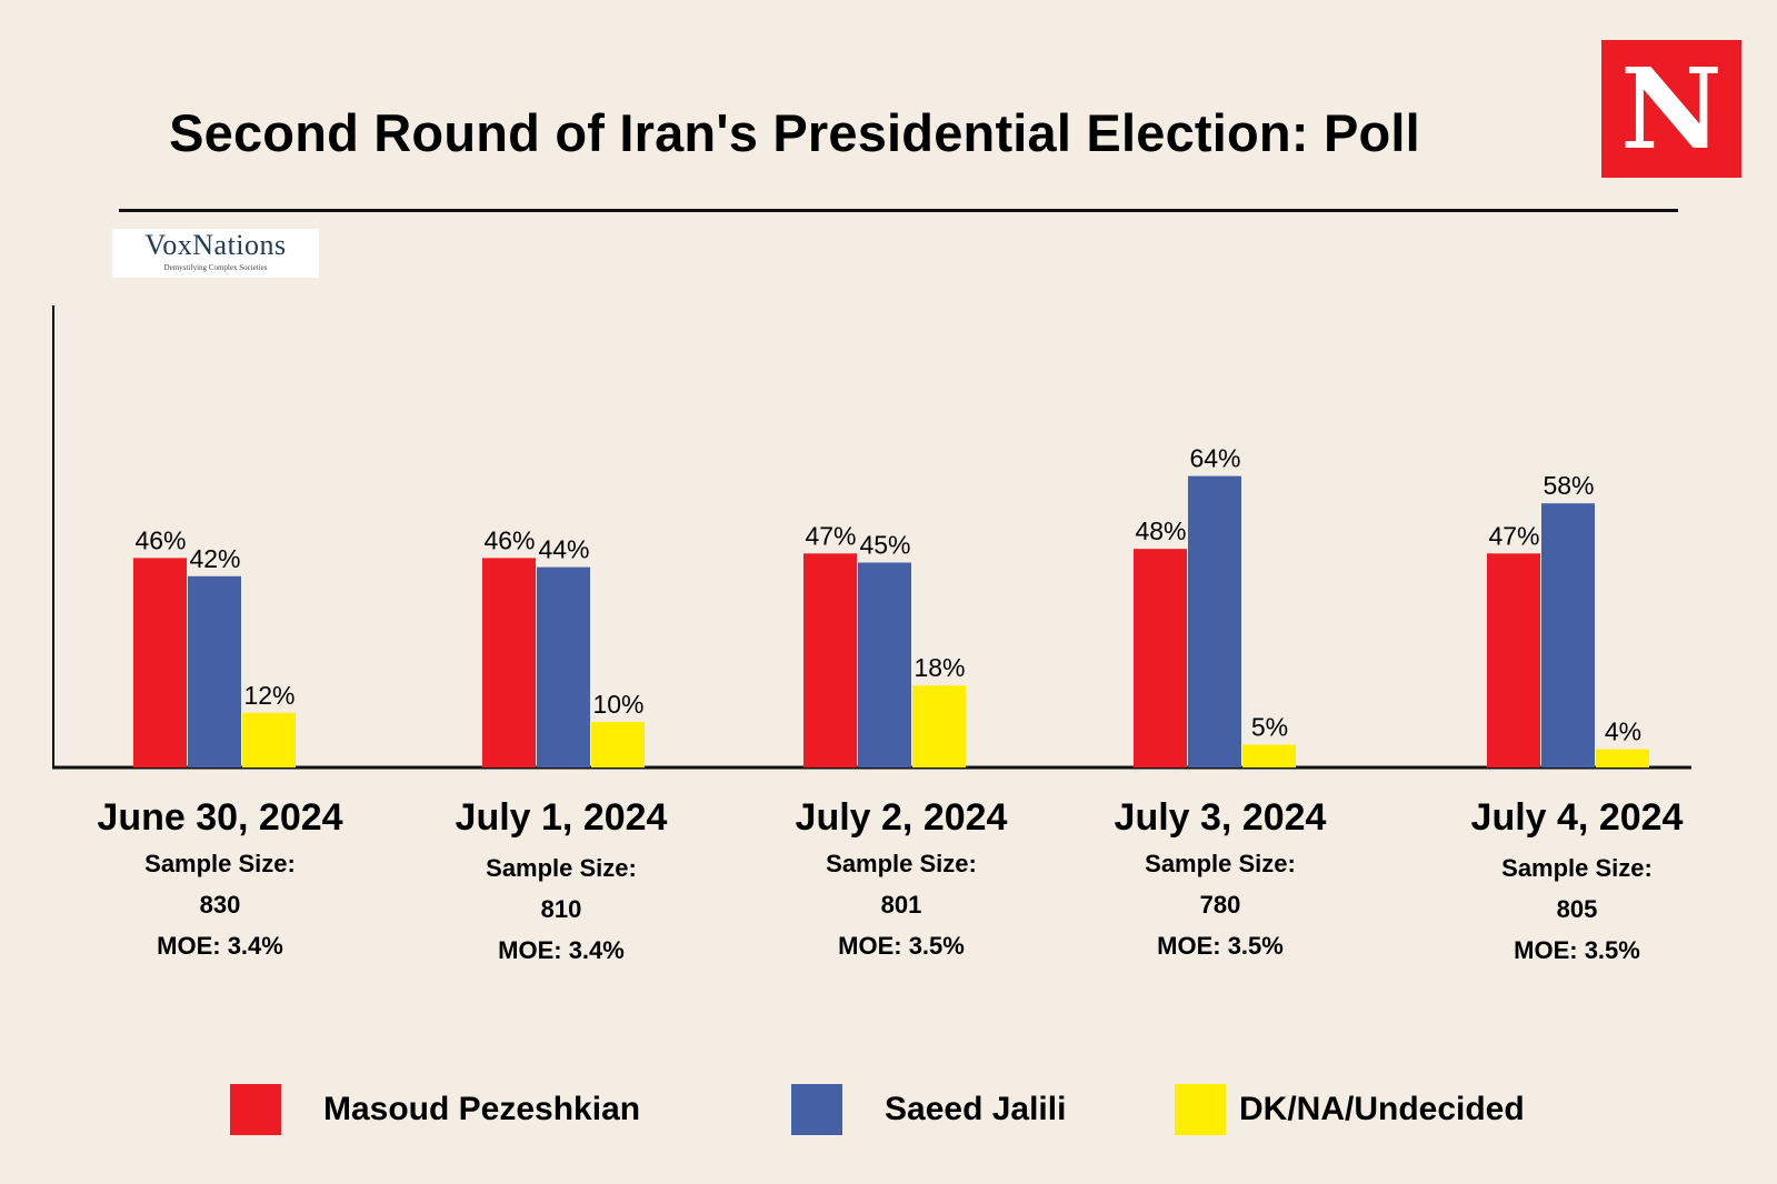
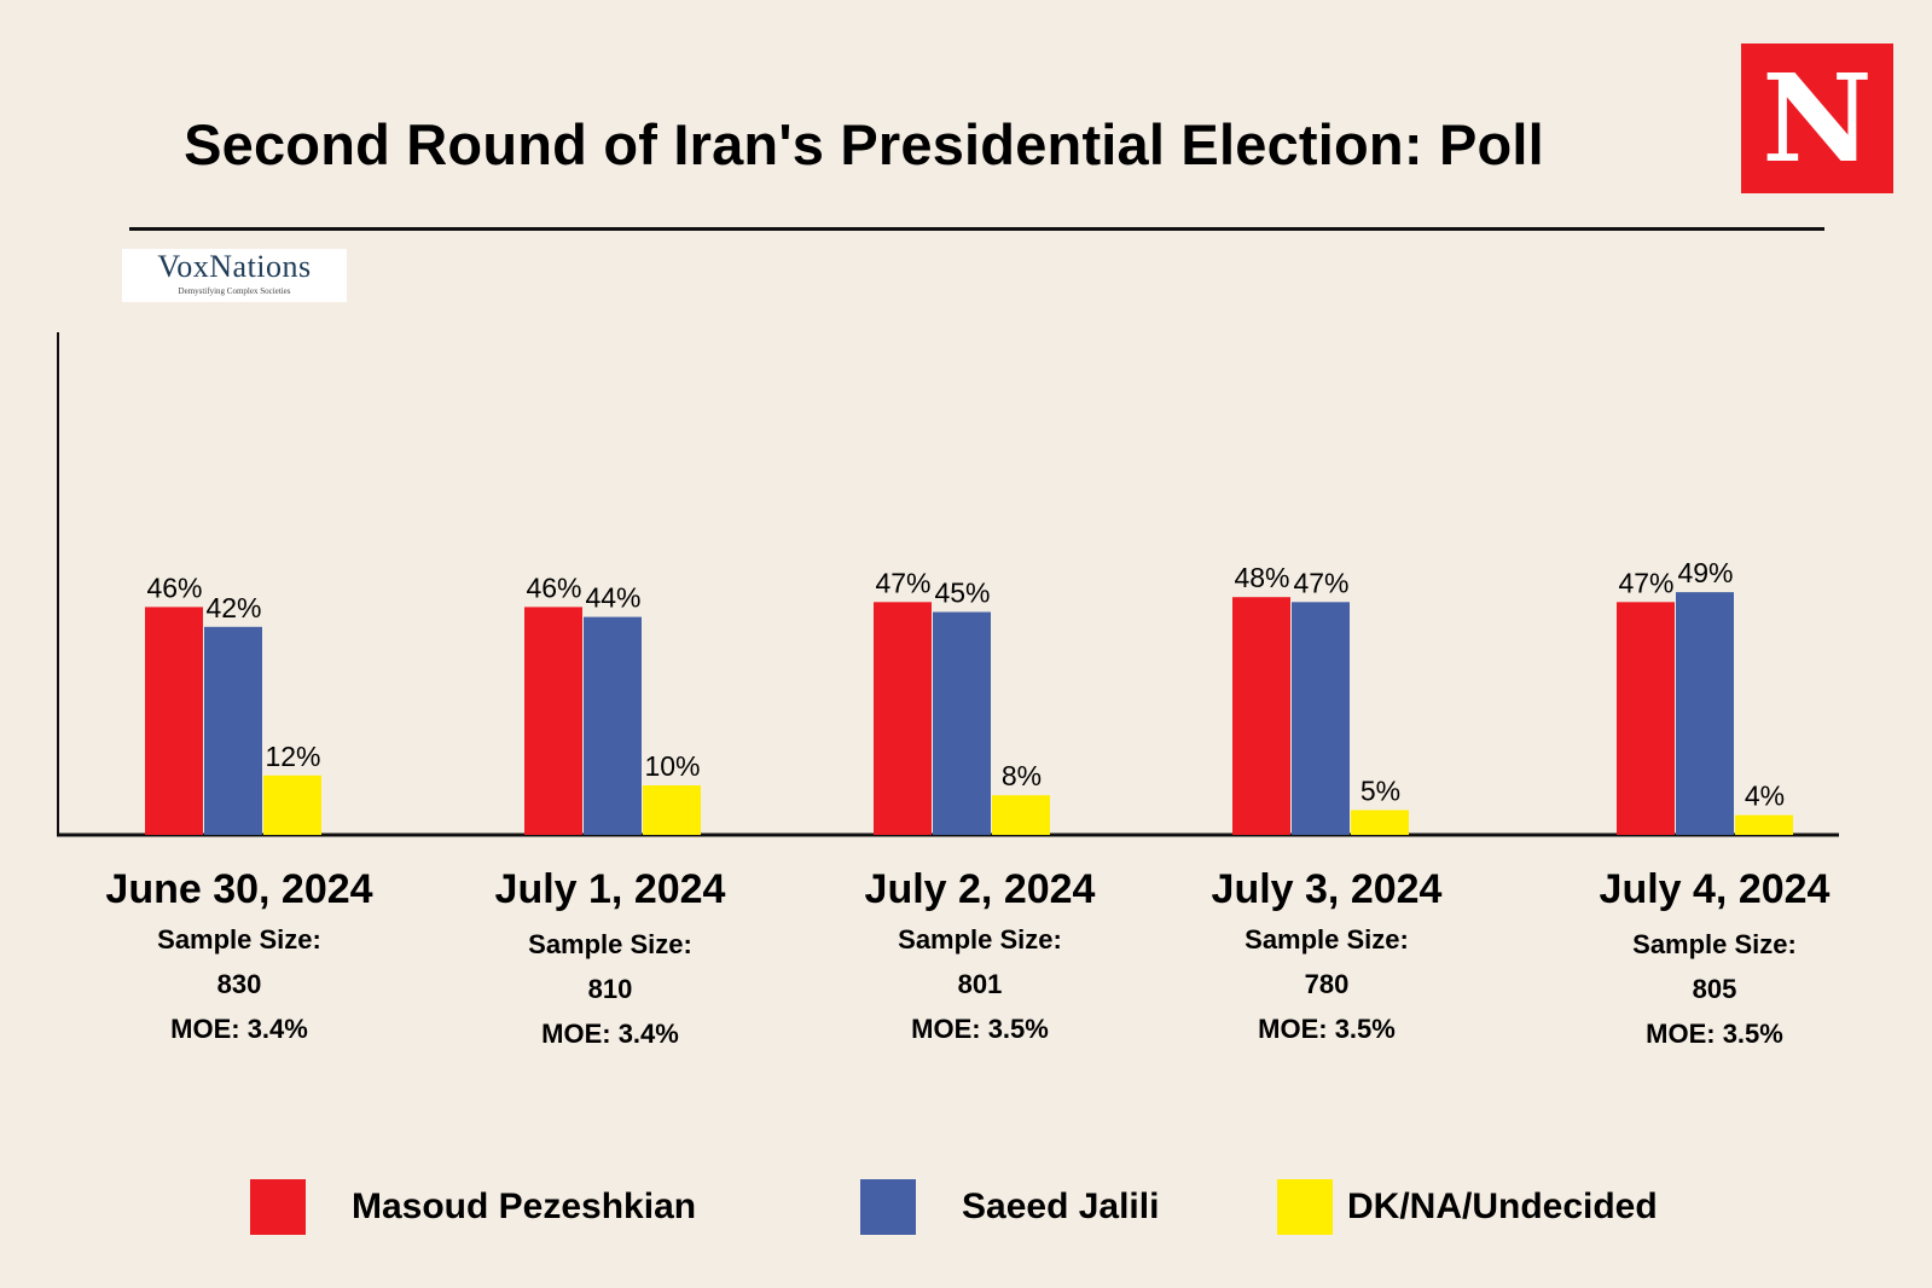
DK/NA/Undecided/July 2, 2024: 18% -> 8%
Saeed Jalili/July 3, 2024: 64% -> 47%
Saeed Jalili/July 4, 2024: 58% -> 49%
